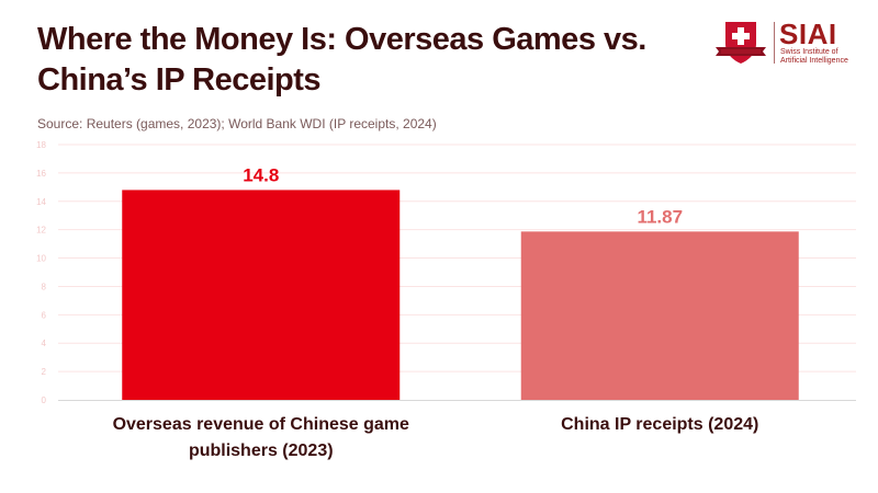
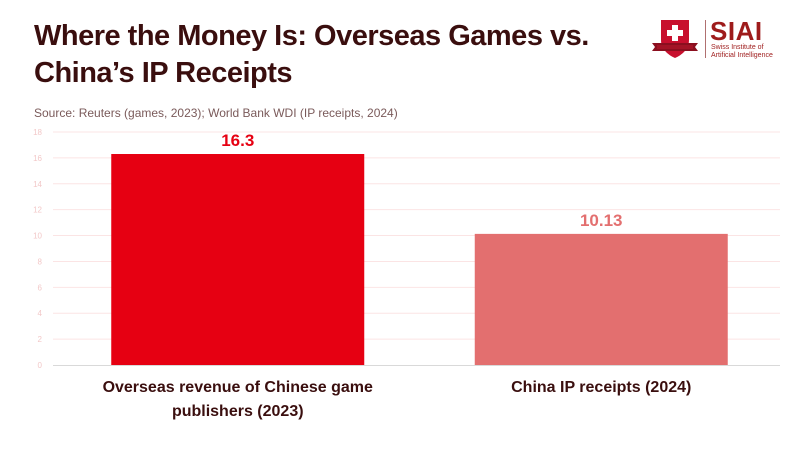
Overseas revenue of Chinese game publishers (2023): 14.8 -> 16.3
China IP receipts (2024): 11.87 -> 10.13
